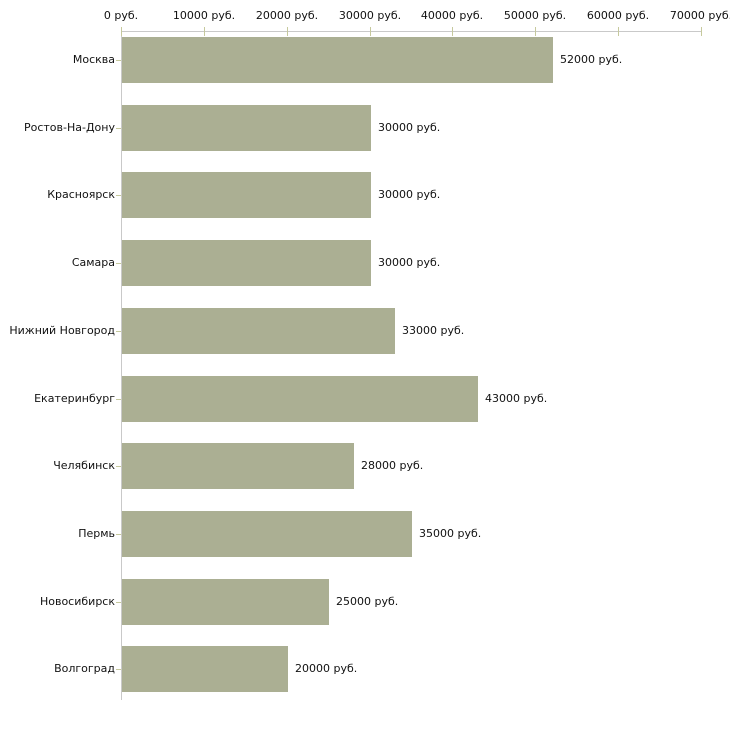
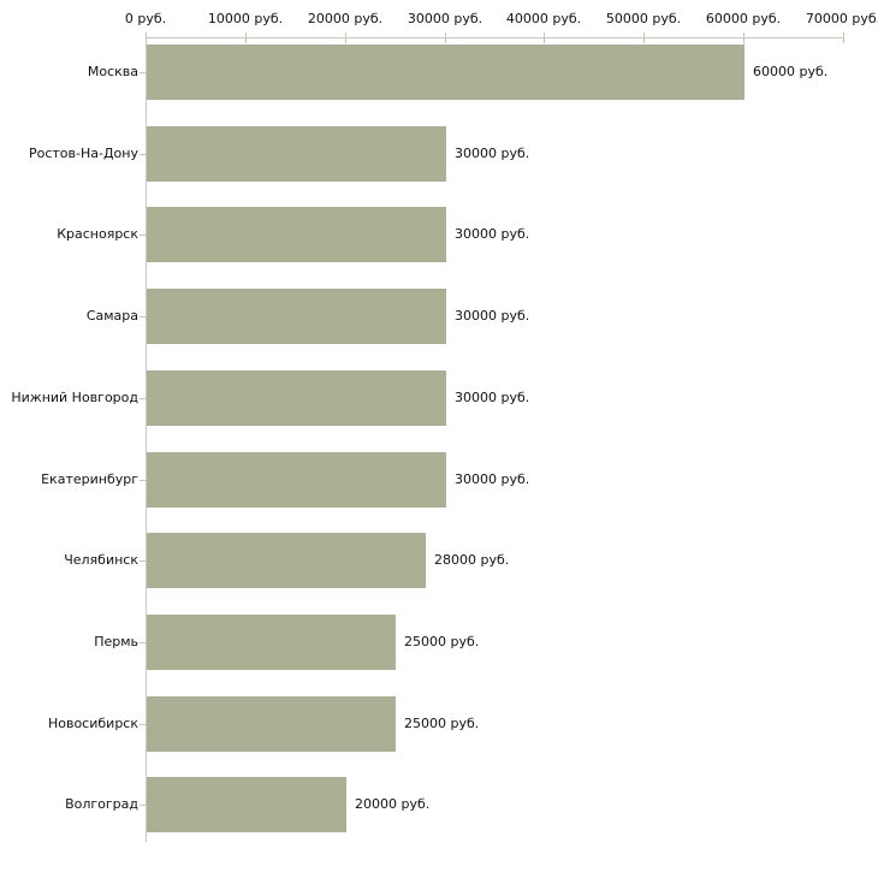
Москва: 52000 -> 60000
Нижний Новгород: 33000 -> 30000
Екатеринбург: 43000 -> 30000
Пермь: 35000 -> 25000
